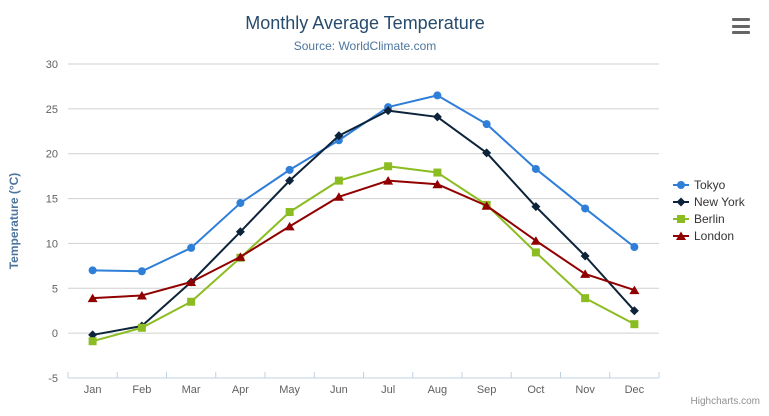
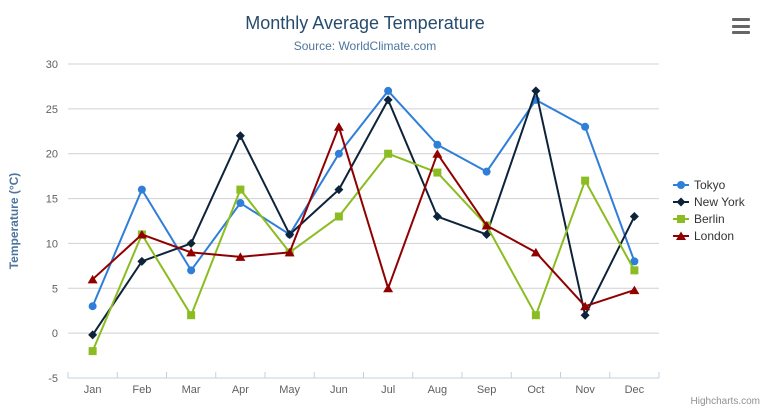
Tokyo/Jan: 7 -> 3
Berlin/Jan: -1 -> -2
London/Jan: 4 -> 6
Tokyo/Feb: 7 -> 16
New York/Feb: 1 -> 8
Berlin/Feb: 1 -> 11
London/Feb: 4 -> 11
Tokyo/Mar: 10 -> 7
New York/Mar: 6 -> 10
Berlin/Mar: 4 -> 2
London/Mar: 6 -> 9
New York/Apr: 11 -> 22
Berlin/Apr: 8 -> 16
Tokyo/May: 18 -> 11
New York/May: 17 -> 11
Berlin/May: 14 -> 9
London/May: 12 -> 9
Tokyo/Jun: 22 -> 20
New York/Jun: 22 -> 16
Berlin/Jun: 17 -> 13
London/Jun: 15 -> 23
Tokyo/Jul: 25 -> 27
New York/Jul: 25 -> 26
Berlin/Jul: 19 -> 20
London/Jul: 17 -> 5
Tokyo/Aug: 26 -> 21
New York/Aug: 24 -> 13
London/Aug: 17 -> 20
Tokyo/Sep: 23 -> 18
New York/Sep: 20 -> 11
Berlin/Sep: 14 -> 12
London/Sep: 14 -> 12
Tokyo/Oct: 18 -> 26
New York/Oct: 14 -> 27
Berlin/Oct: 9 -> 2
London/Oct: 10 -> 9
Tokyo/Nov: 14 -> 23
New York/Nov: 9 -> 2
Berlin/Nov: 4 -> 17
London/Nov: 7 -> 3
Tokyo/Dec: 10 -> 8
New York/Dec: 2 -> 13
Berlin/Dec: 1 -> 7
